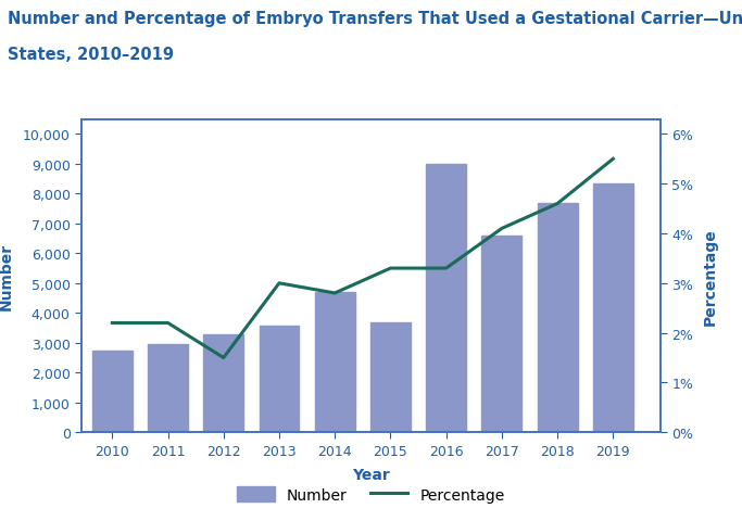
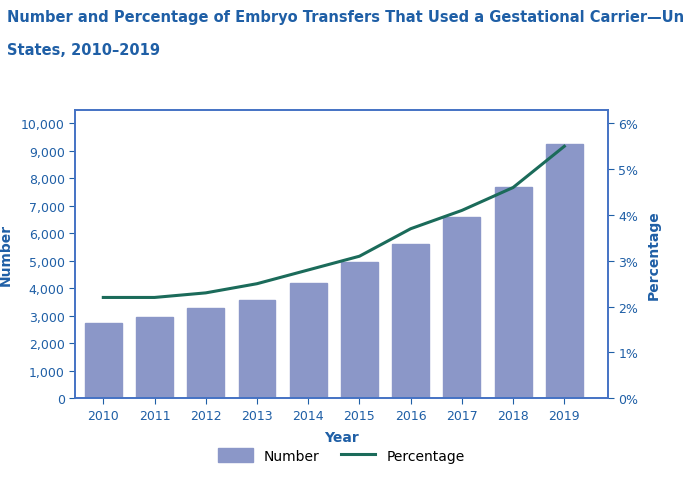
Percentage/2012: 1.5% -> 2.3%
Percentage/2013: 3.0% -> 2.5%
Number/2014: 4,700 -> 4,200
Number/2015: 3,700 -> 4,950
Percentage/2015: 3.3% -> 3.1%
Number/2016: 9,000 -> 5,600
Percentage/2016: 3.3% -> 3.7%
Number/2019: 8,350 -> 9,250
